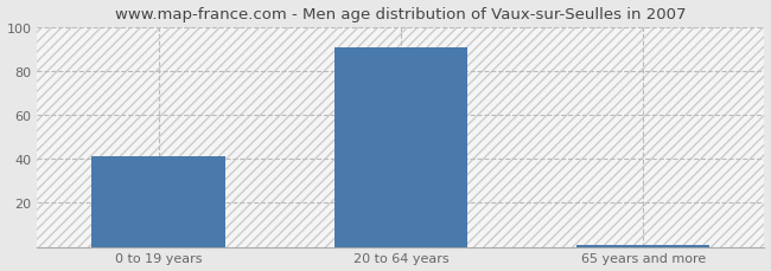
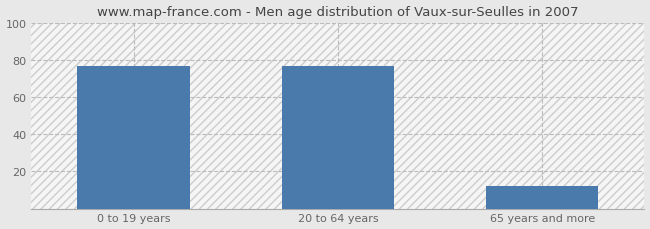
0 to 19 years: 41 -> 77
20 to 64 years: 91 -> 77
65 years and more: 1 -> 12
